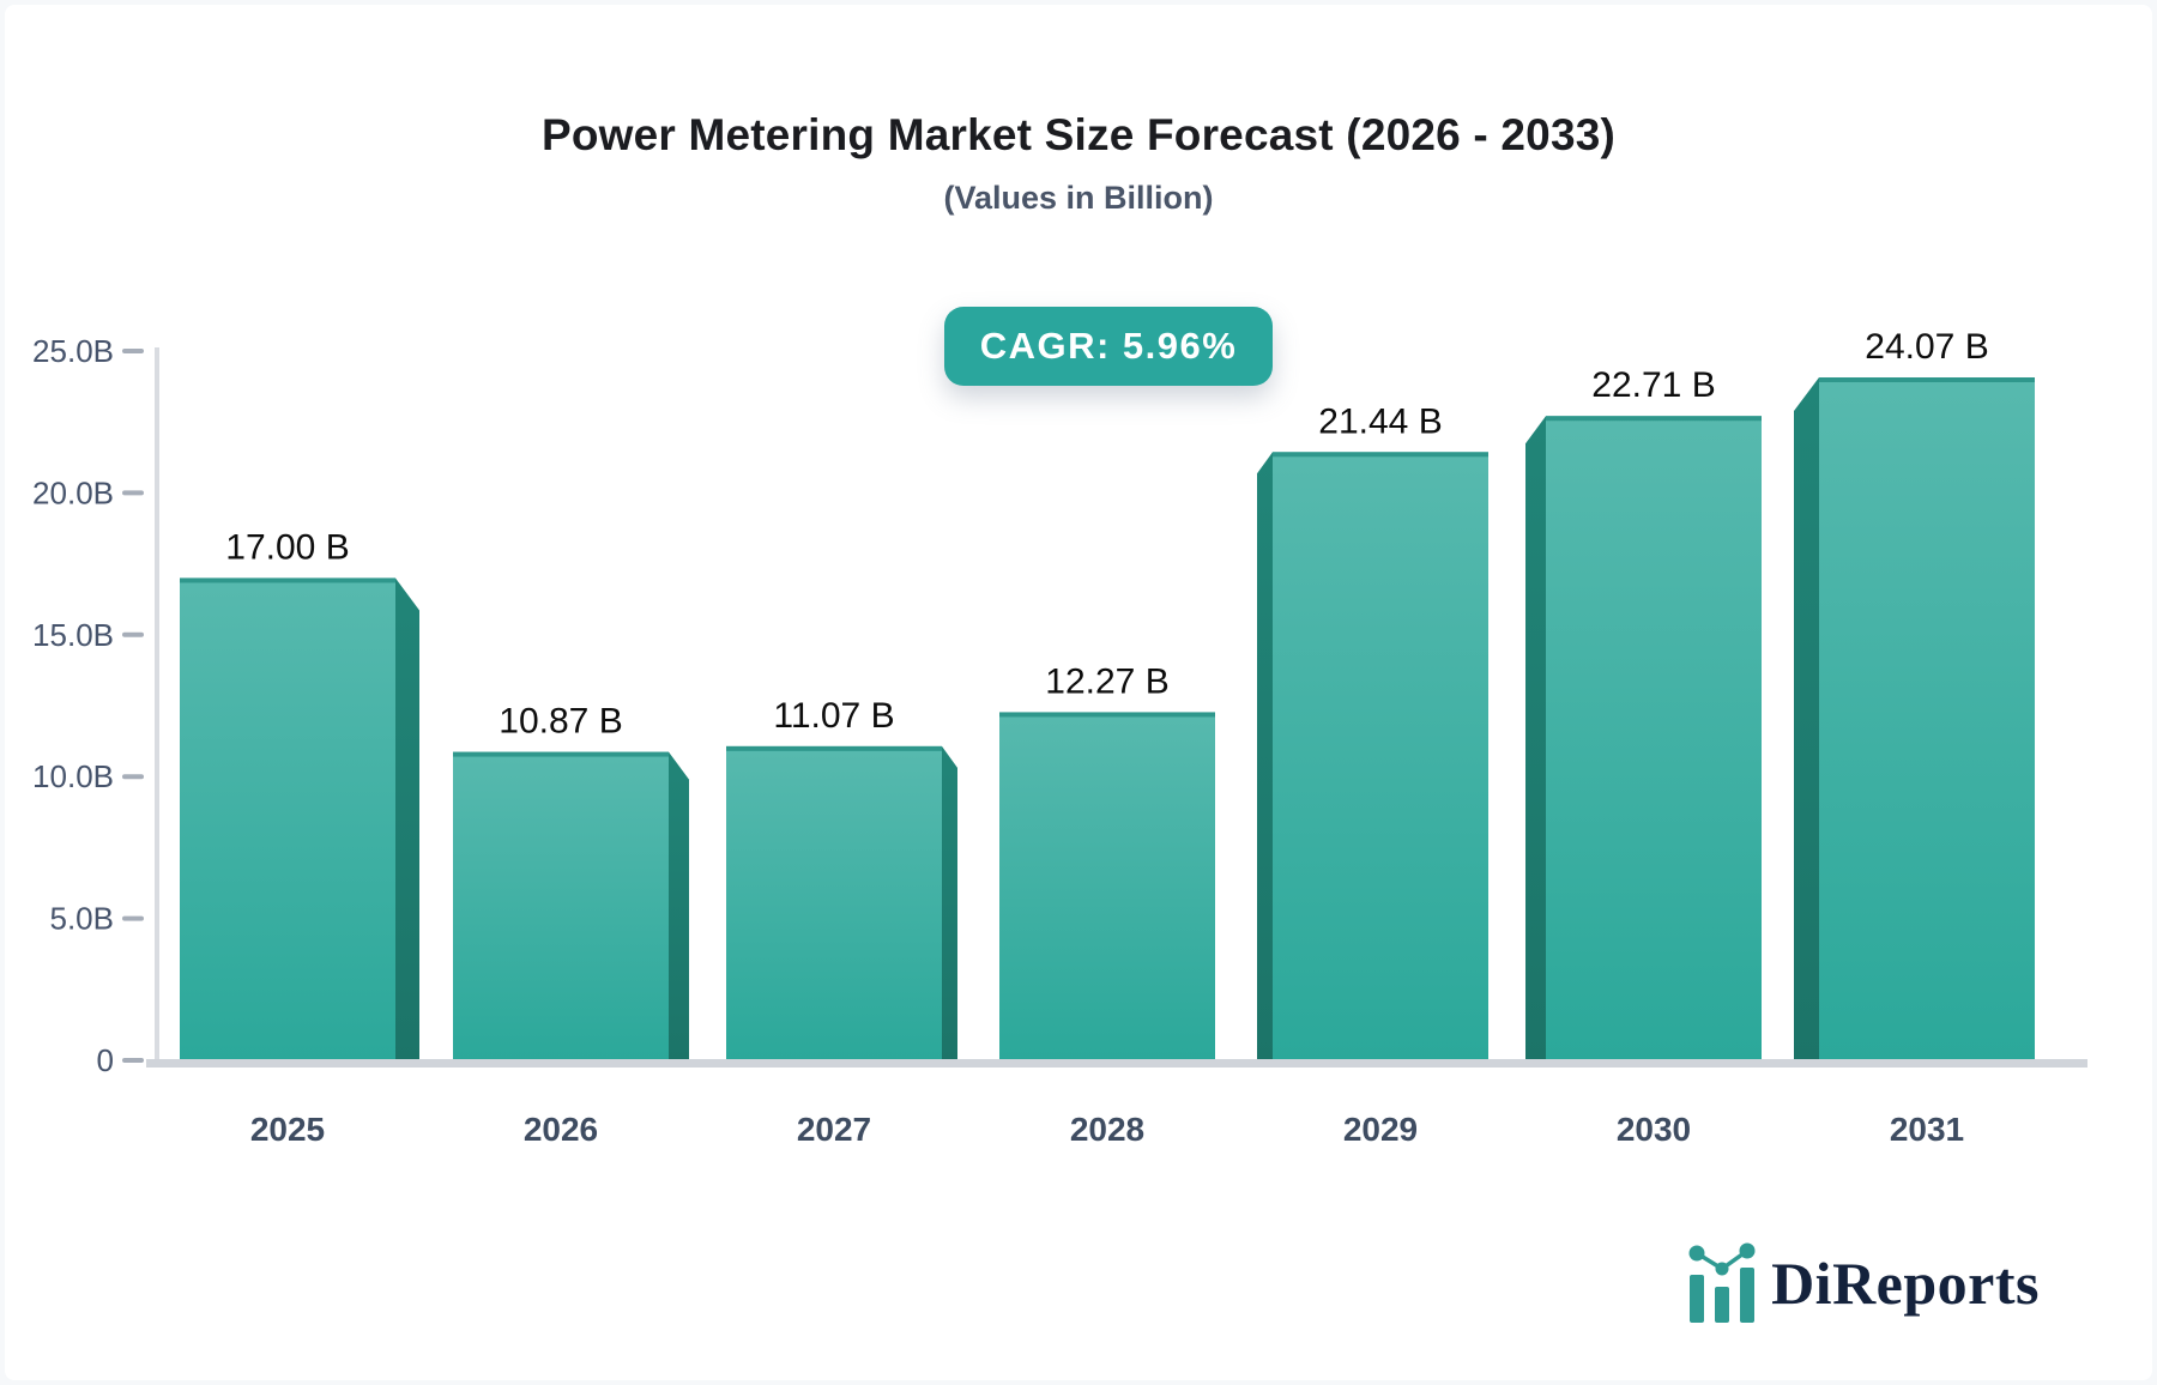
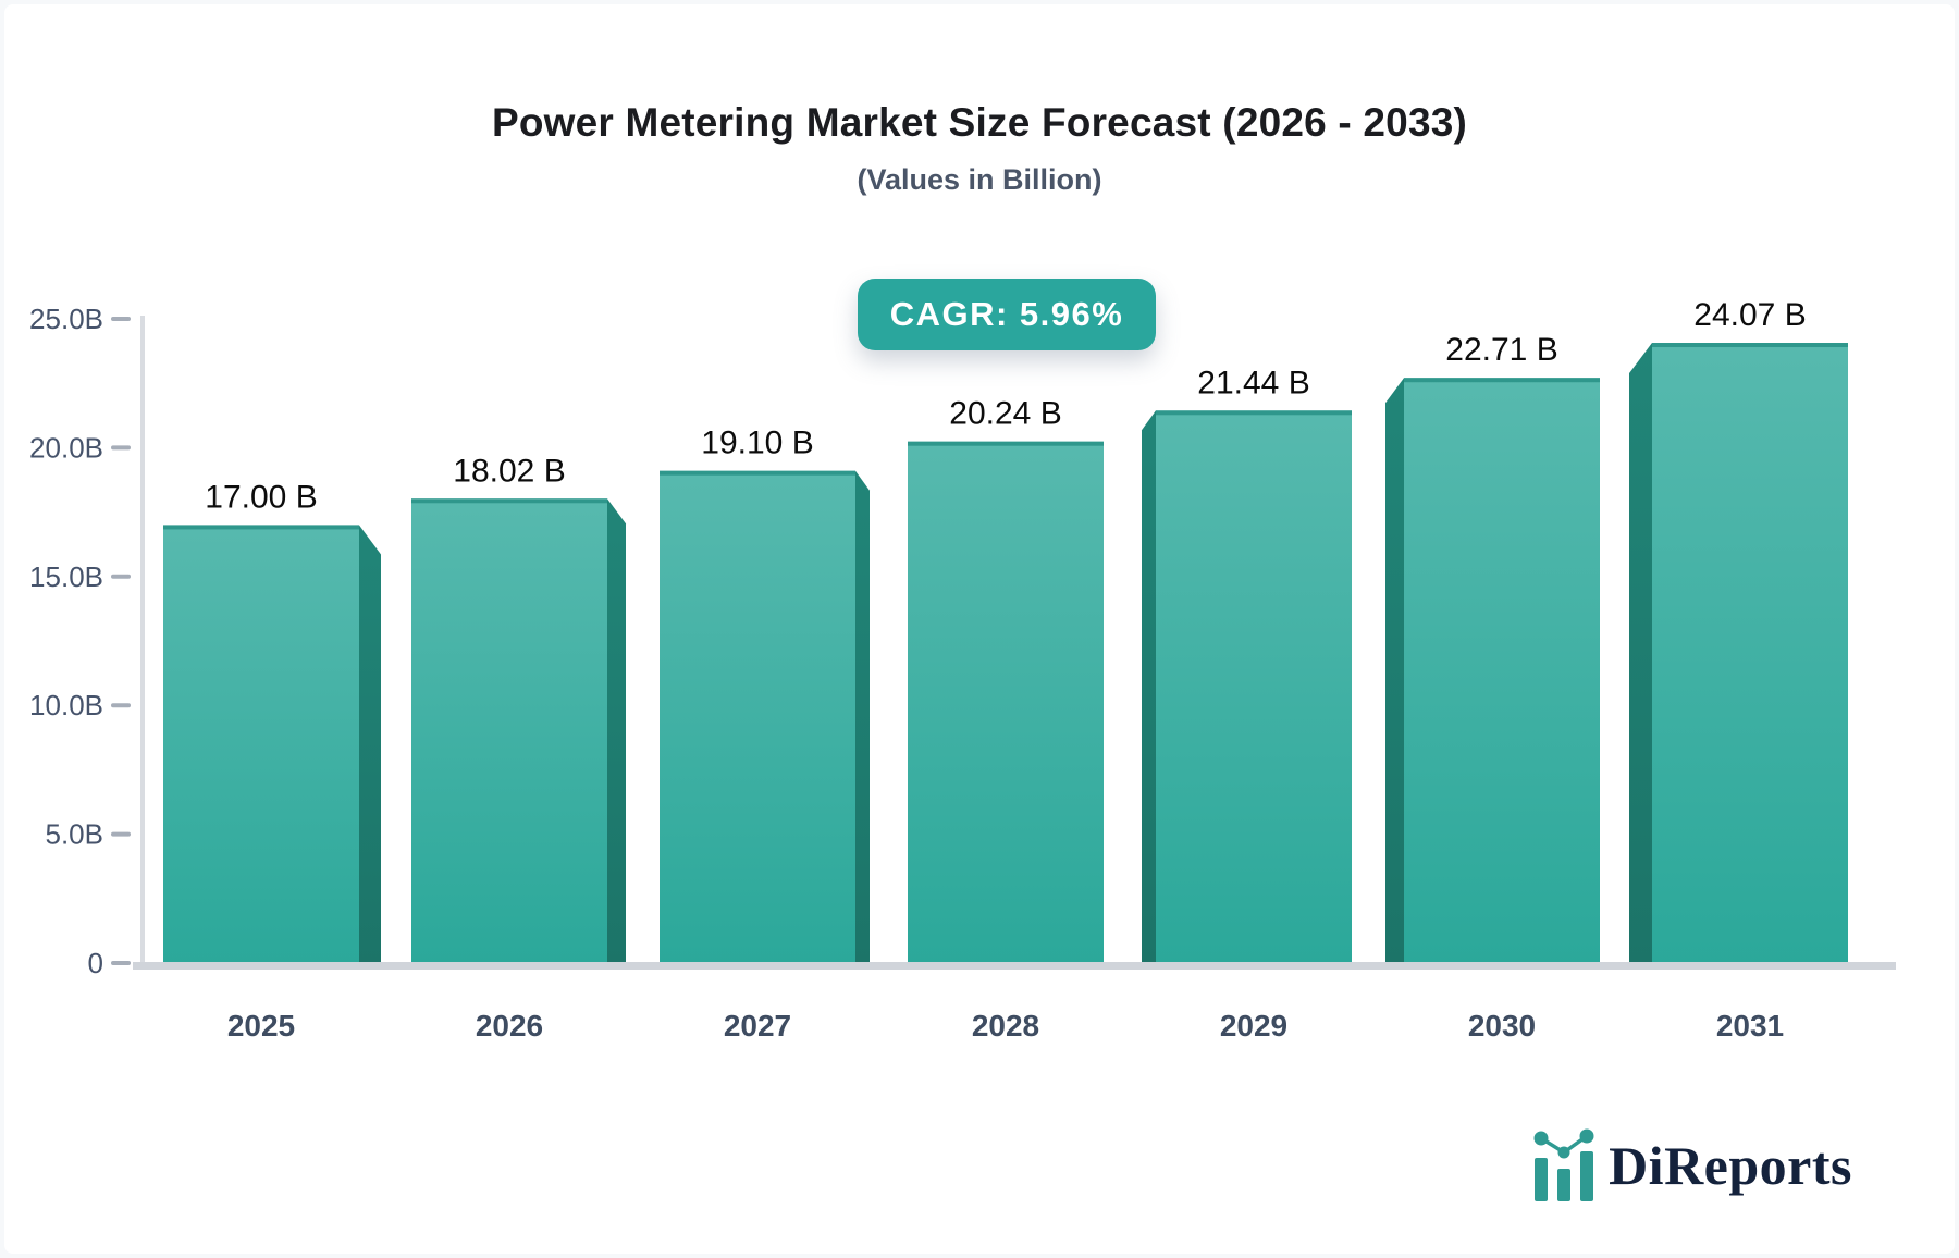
2026: 10.87 -> 18.02
2027: 11.07 -> 19.10
2028: 12.27 -> 20.24
